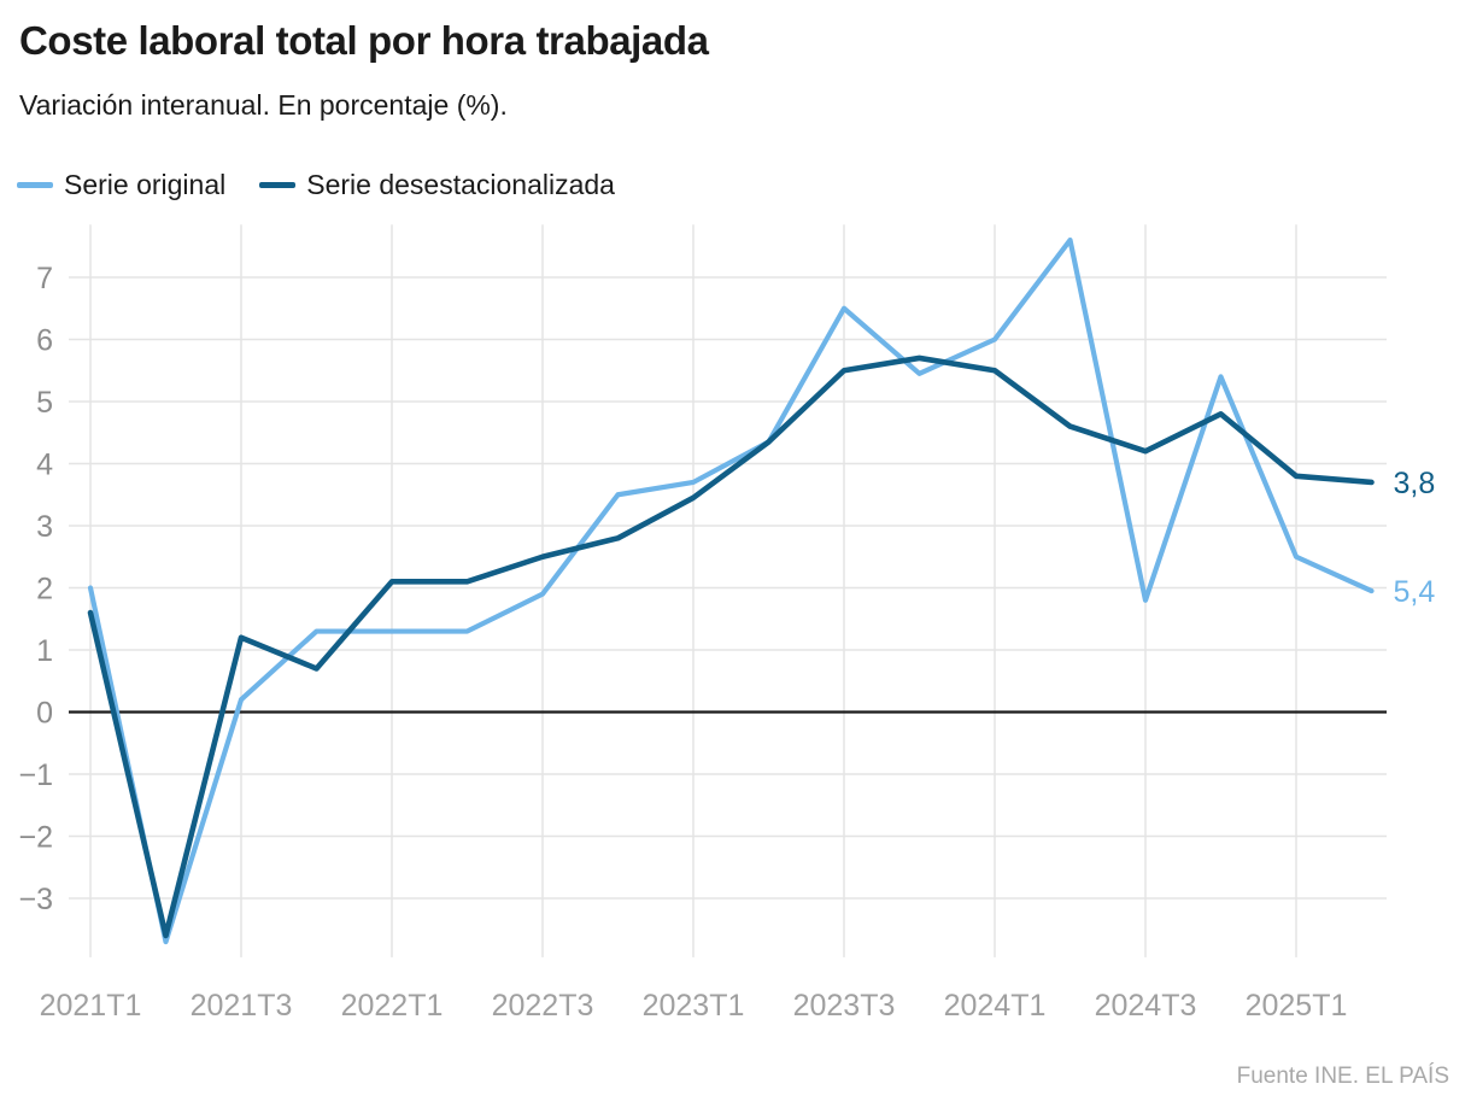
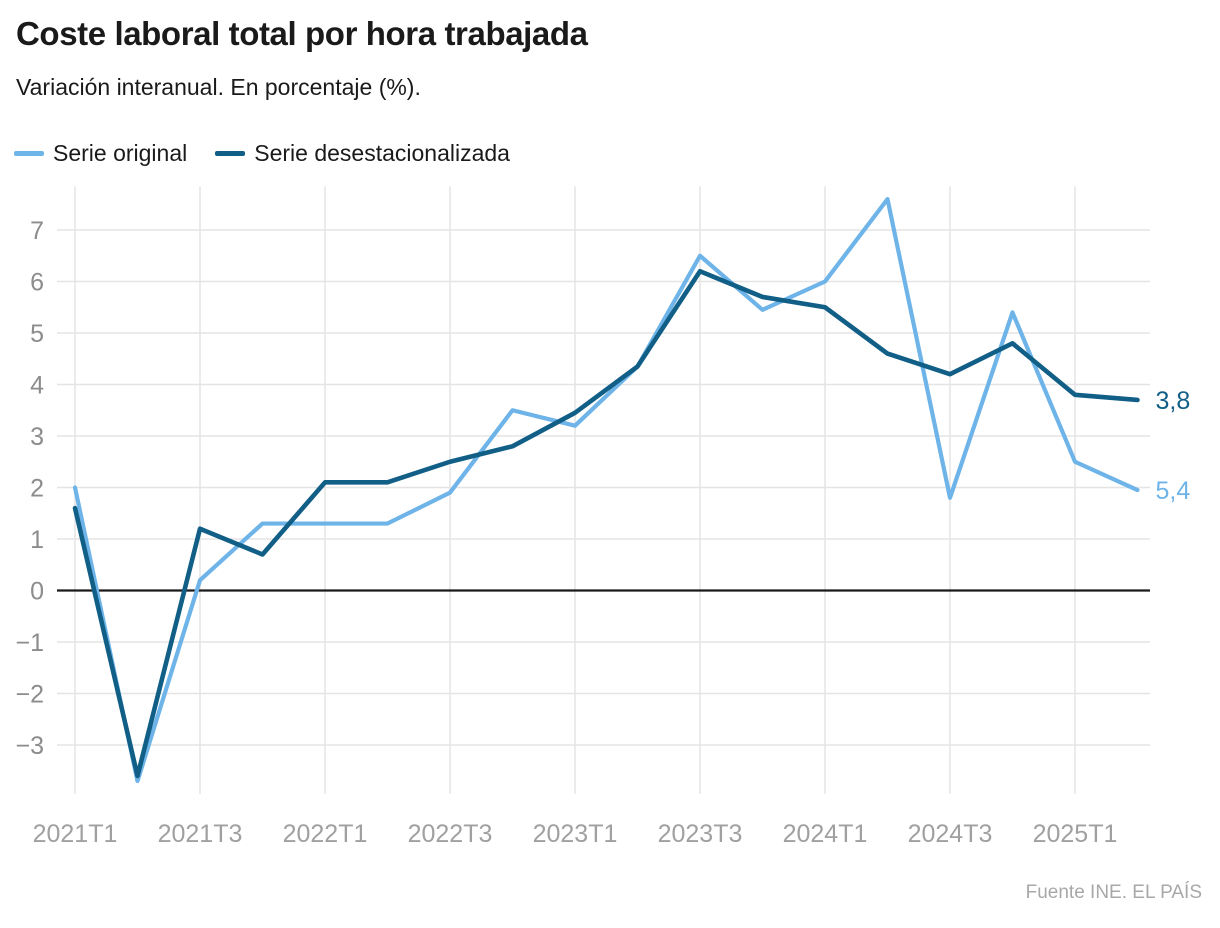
Serie original/2023T1: 3.7 -> 3.2
Serie desestacionalizada/2023T3: 5.5 -> 6.2
